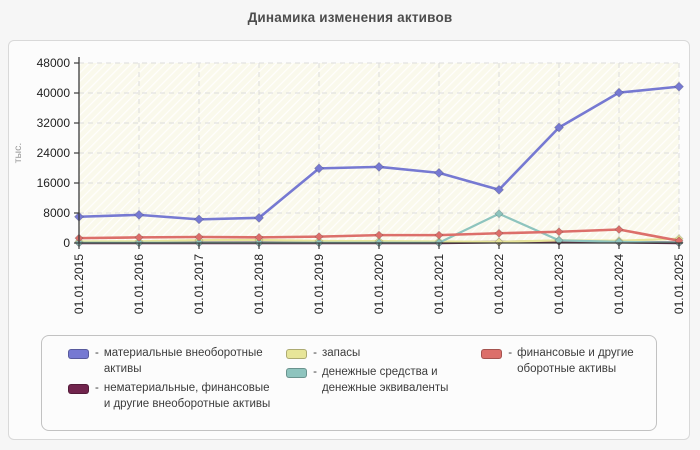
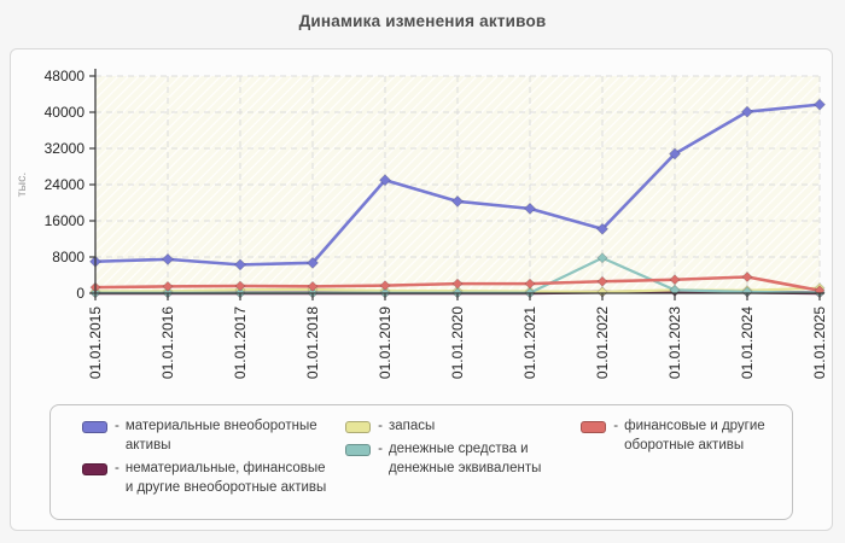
материальные внеоборотные активы/01.01.2019: 20000 -> 25000
